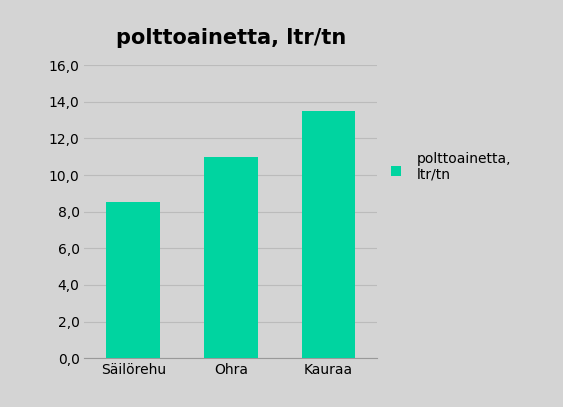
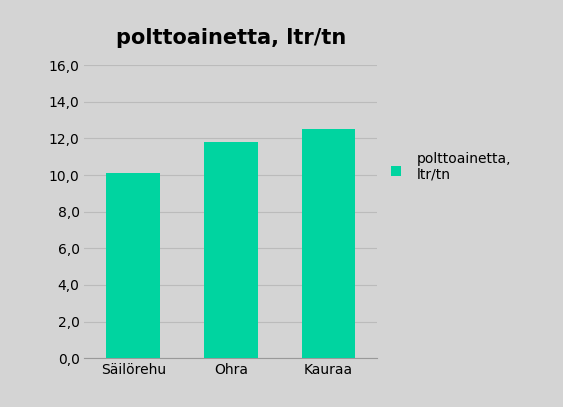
Säilörehu: 8,5 -> 10,1
Ohra: 11,0 -> 11,8
Kauraa: 13,5 -> 12,5
